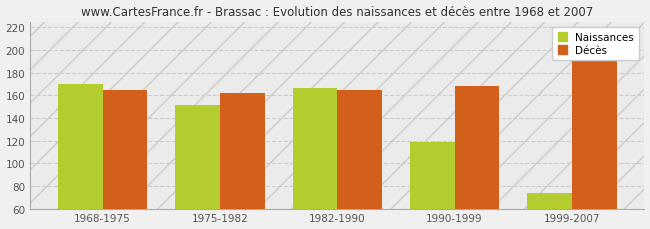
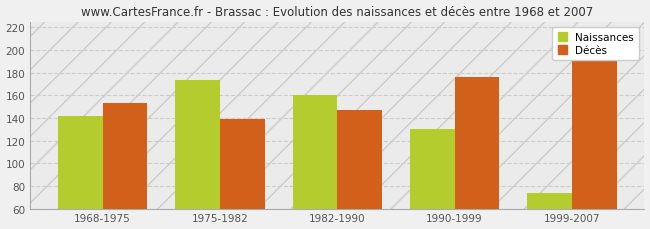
Naissances/1968-1975: 170 -> 142
Décès/1968-1975: 165 -> 153
Naissances/1975-1982: 151 -> 173
Décès/1975-1982: 162 -> 139
Naissances/1982-1990: 166 -> 160
Décès/1982-1990: 165 -> 147
Naissances/1990-1999: 119 -> 130
Décès/1990-1999: 168 -> 176
